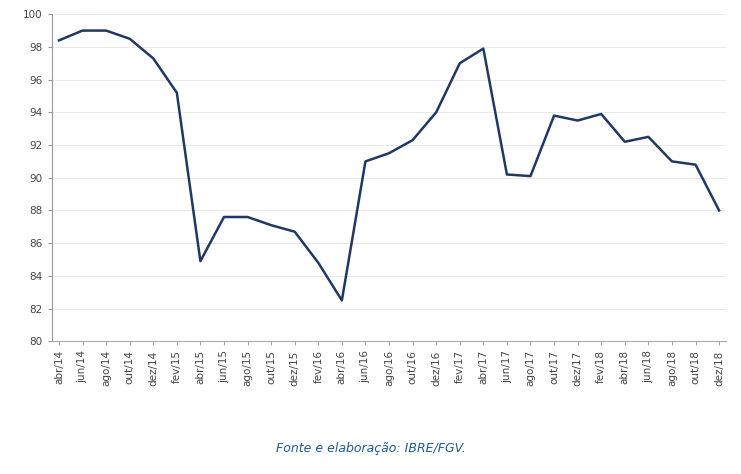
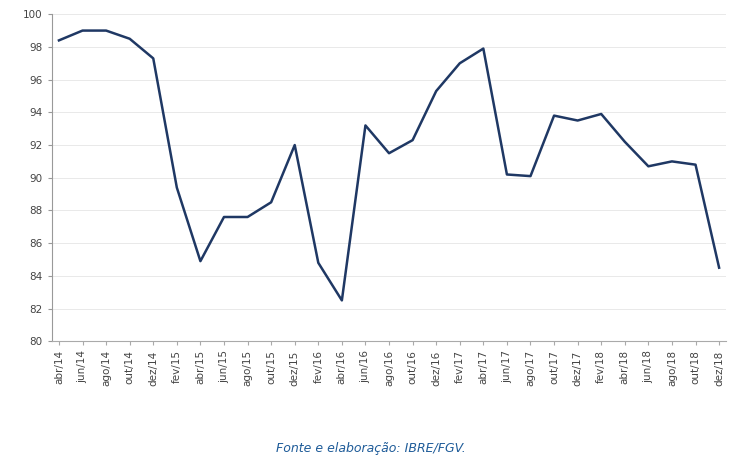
fev/15: 95.2 -> 89.4
out/15: 87.1 -> 88.5
dez/15: 86.7 -> 92.0
jun/16: 91.0 -> 93.2
dez/16: 94.0 -> 95.3
jun/18: 92.5 -> 90.7
dez/18: 88.0 -> 84.5
